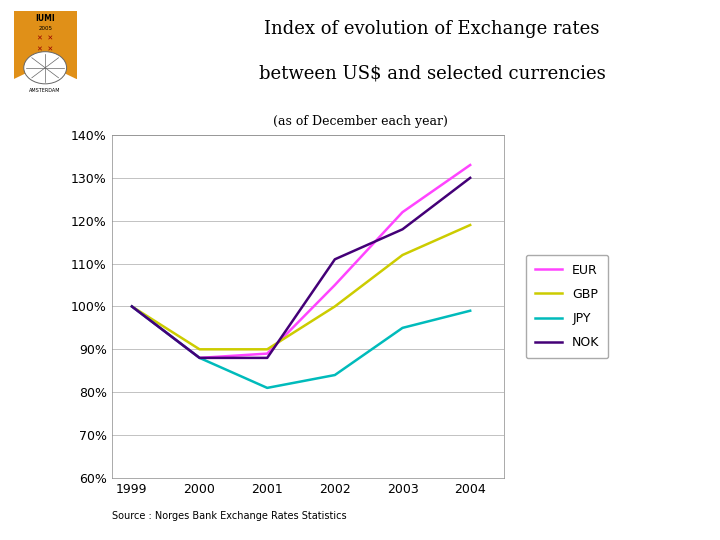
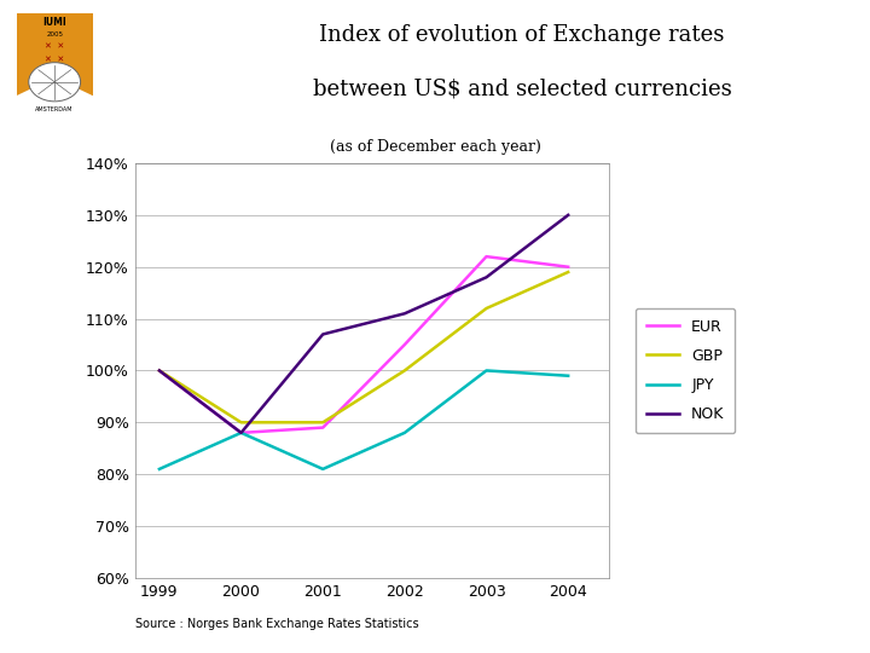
JPY/1999: 100% -> 81%
NOK/2001: 88% -> 107%
JPY/2002: 84% -> 88%
JPY/2003: 95% -> 100%
EUR/2004: 133% -> 120%
